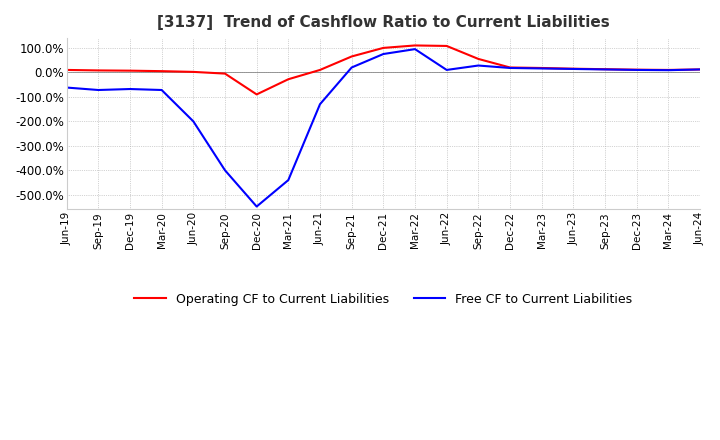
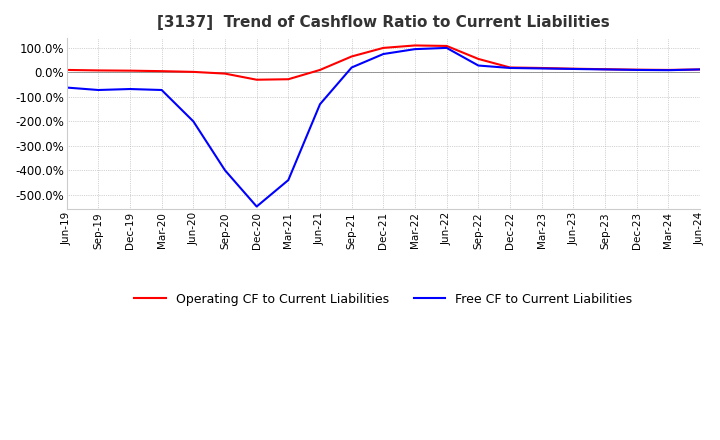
Operating CF to Current Liabilities/Dec-20: -90% -> -30%
Free CF to Current Liabilities/Jun-22: 10% -> 100%
